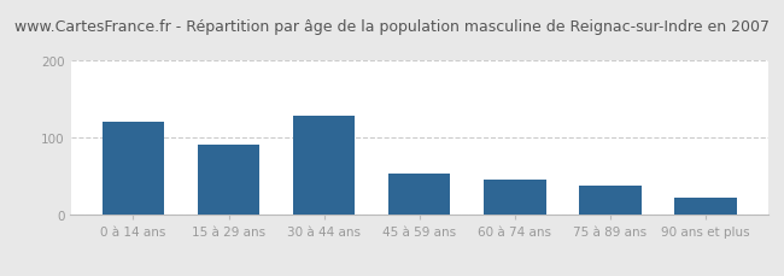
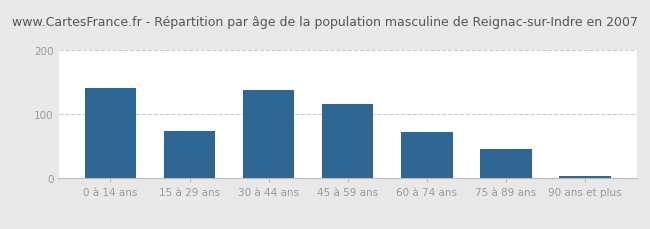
0 à 14 ans: 120 -> 140
15 à 29 ans: 90 -> 73
30 à 44 ans: 128 -> 138
45 à 59 ans: 54 -> 115
60 à 74 ans: 46 -> 72
75 à 89 ans: 38 -> 46
90 ans et plus: 22 -> 3
